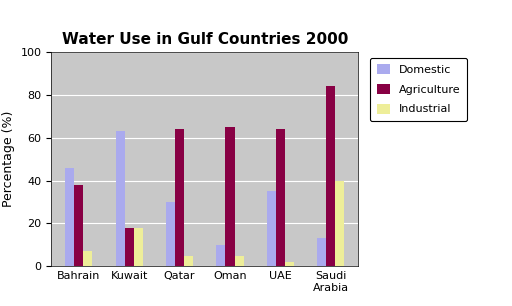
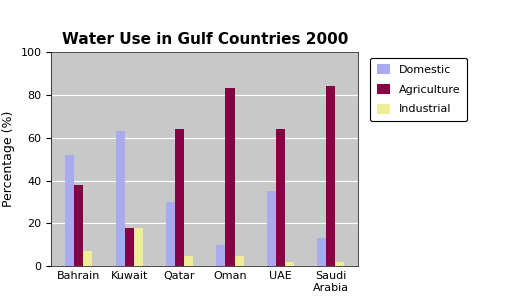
Domestic/Bahrain: 46 -> 52
Agriculture/Oman: 65 -> 83
Industrial/Saudi Arabia: 40 -> 2
